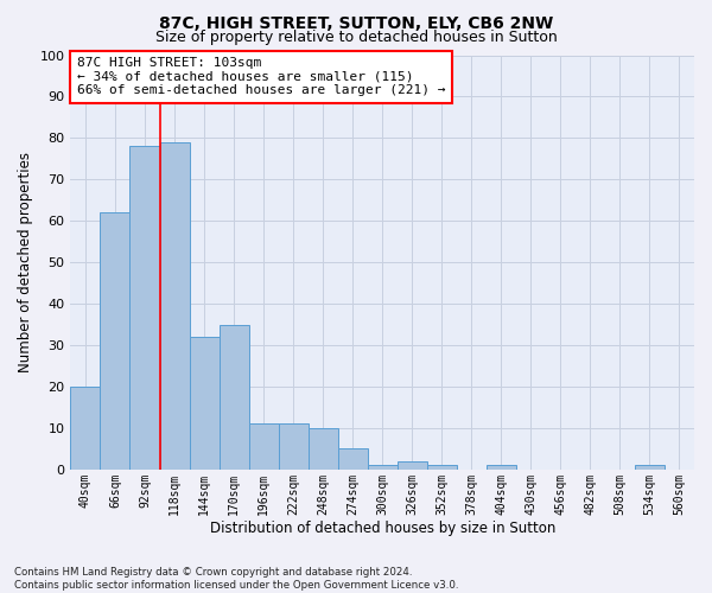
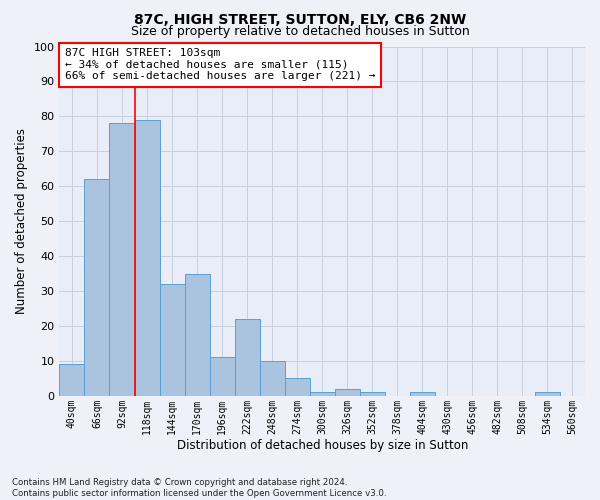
40sqm: 20 -> 9
222sqm: 11 -> 22
